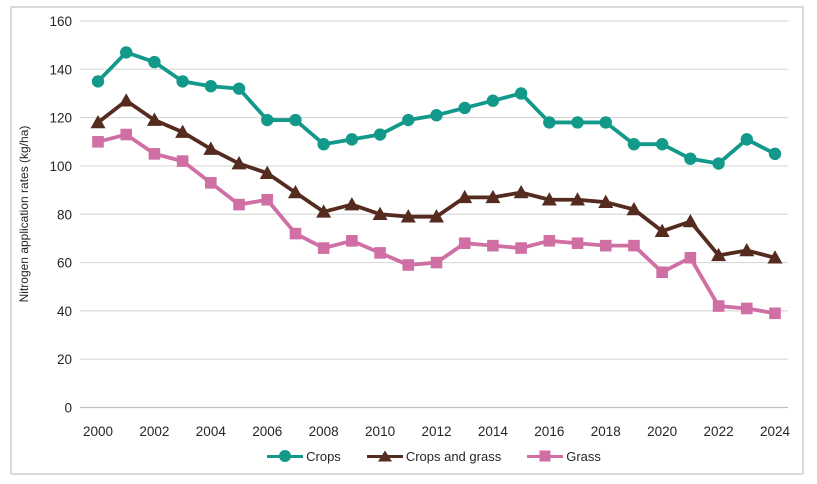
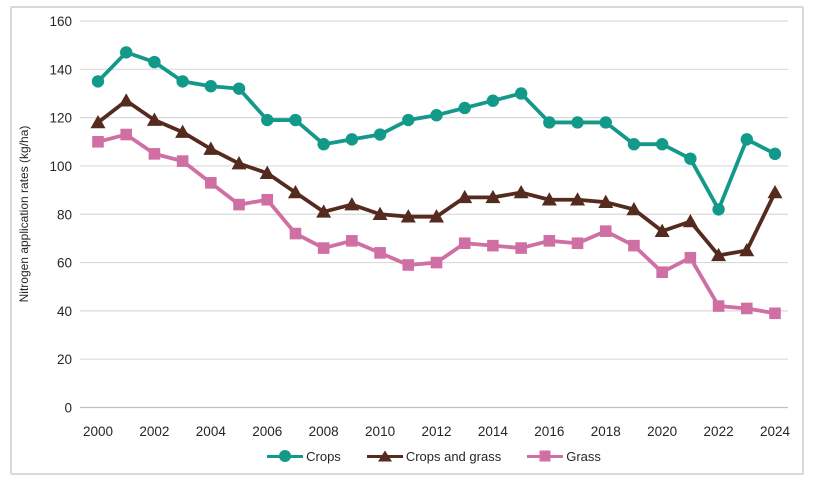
Grass/2018: 67 -> 73
Crops/2022: 101 -> 82
Crops and grass/2024: 62 -> 89
